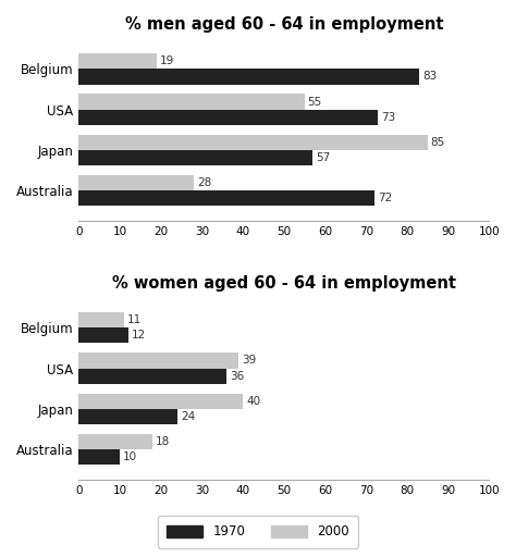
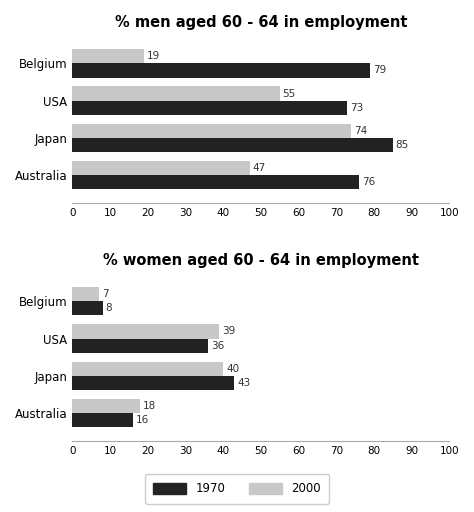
% men aged 60 - 64 in employment/1970/Belgium: 83 -> 79
% men aged 60 - 64 in employment/2000/Japan: 85 -> 74
% men aged 60 - 64 in employment/1970/Japan: 57 -> 85
% men aged 60 - 64 in employment/2000/Australia: 28 -> 47
% men aged 60 - 64 in employment/1970/Australia: 72 -> 76
% women aged 60 - 64 in employment/2000/Belgium: 11 -> 7
% women aged 60 - 64 in employment/1970/Belgium: 12 -> 8
% women aged 60 - 64 in employment/1970/Japan: 24 -> 43
% women aged 60 - 64 in employment/1970/Australia: 10 -> 16
